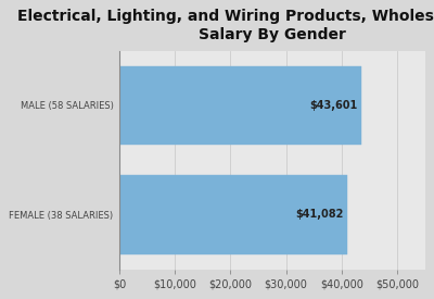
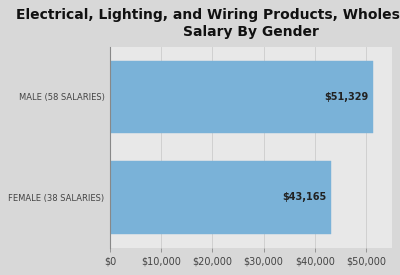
MALE (58 SALARIES): $43,601 -> $51,329
FEMALE (38 SALARIES): $41,082 -> $43,165
